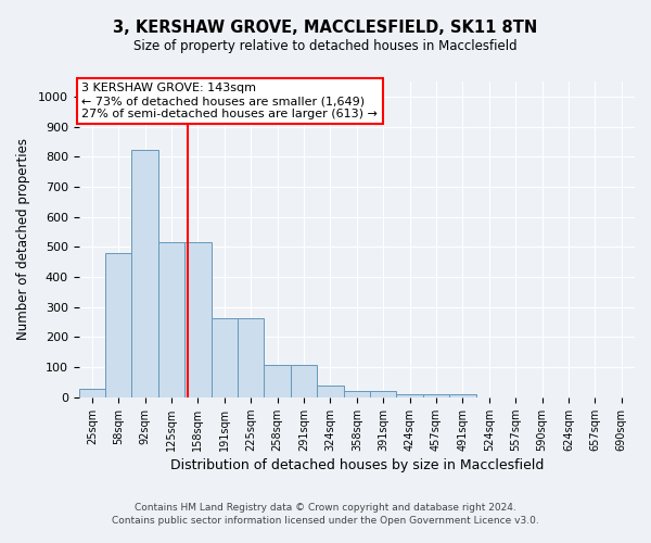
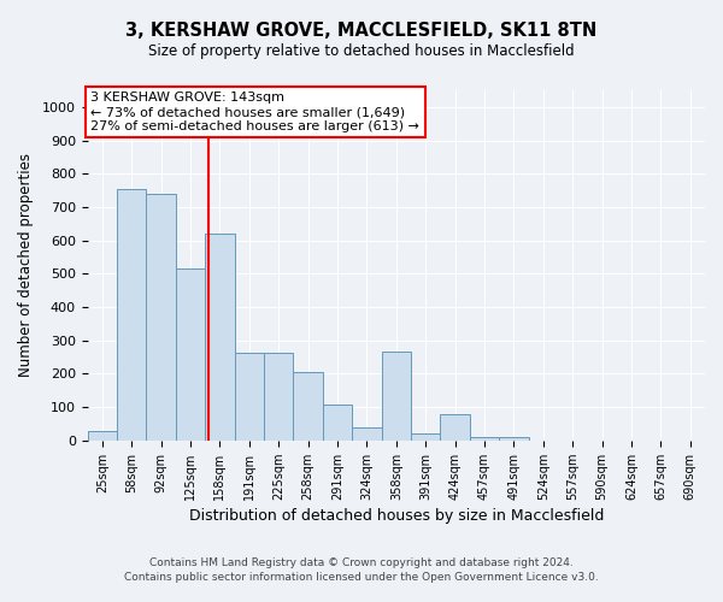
58sqm: 478 -> 755
92sqm: 822 -> 740
158sqm: 516 -> 620
258sqm: 108 -> 205
358sqm: 20 -> 265
424sqm: 10 -> 80
